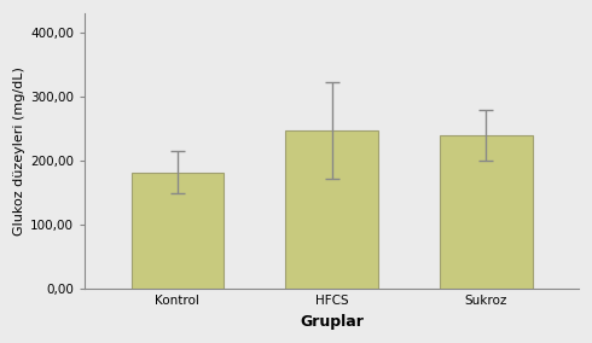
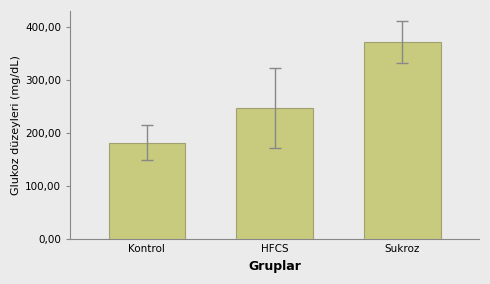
Sukroz: 240 -> 372
